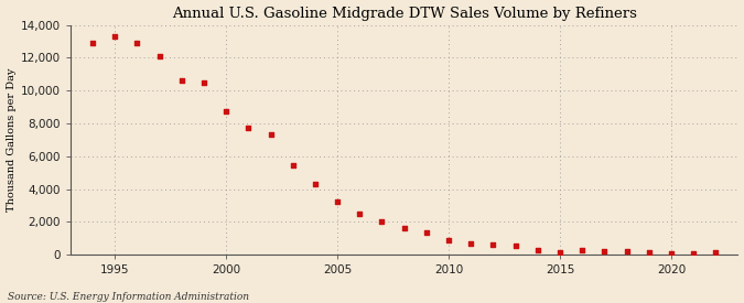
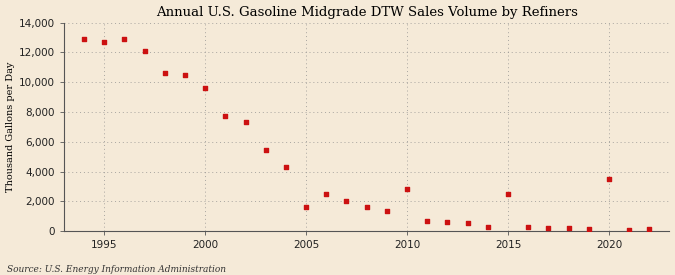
1995: 13,300 -> 12,700
2000: 8,800 -> 9,600
2005: 3,200 -> 1,600
2010: 900 -> 2,800
2015: 200 -> 2,500
2020: 100 -> 3,500
